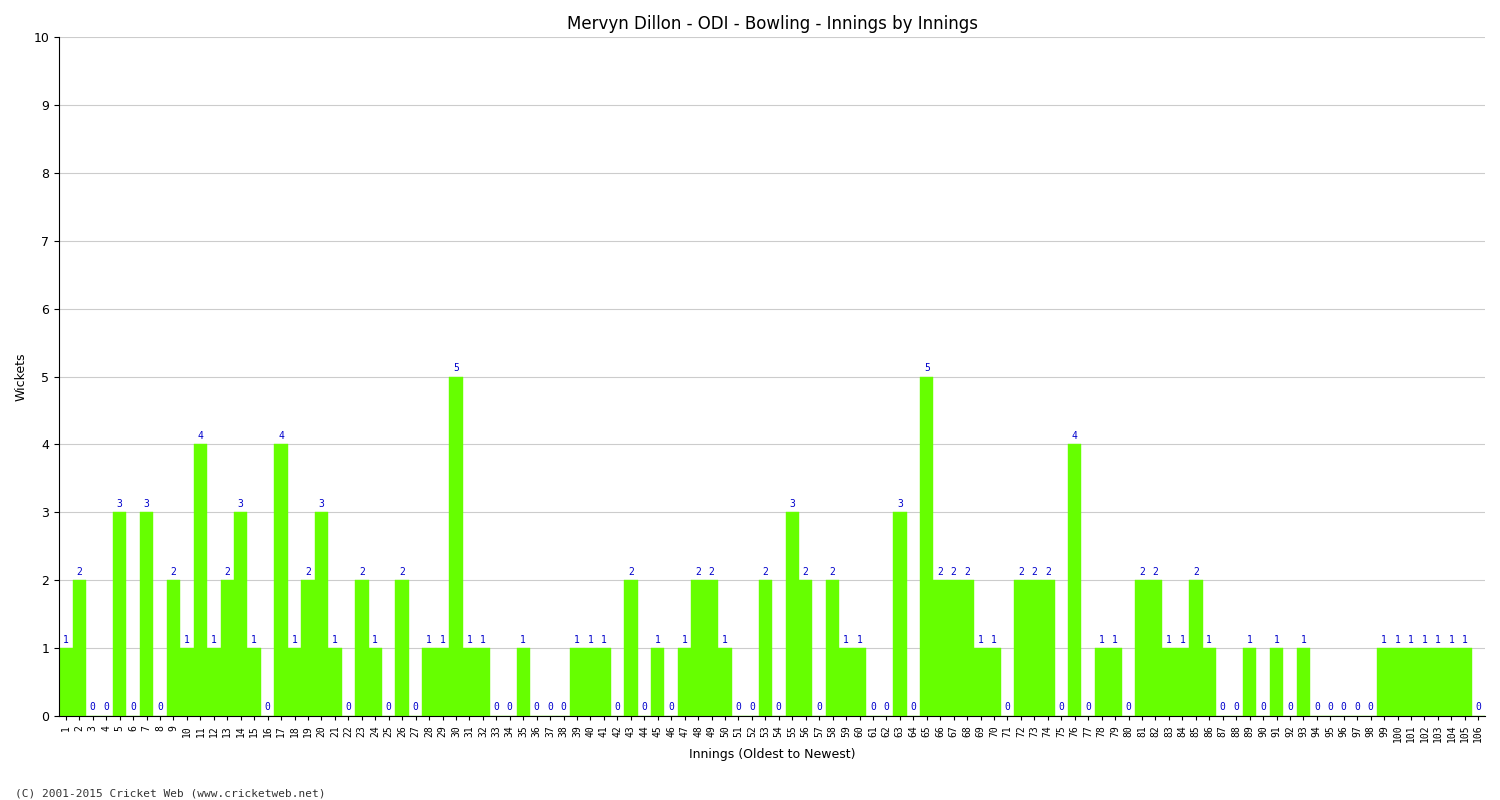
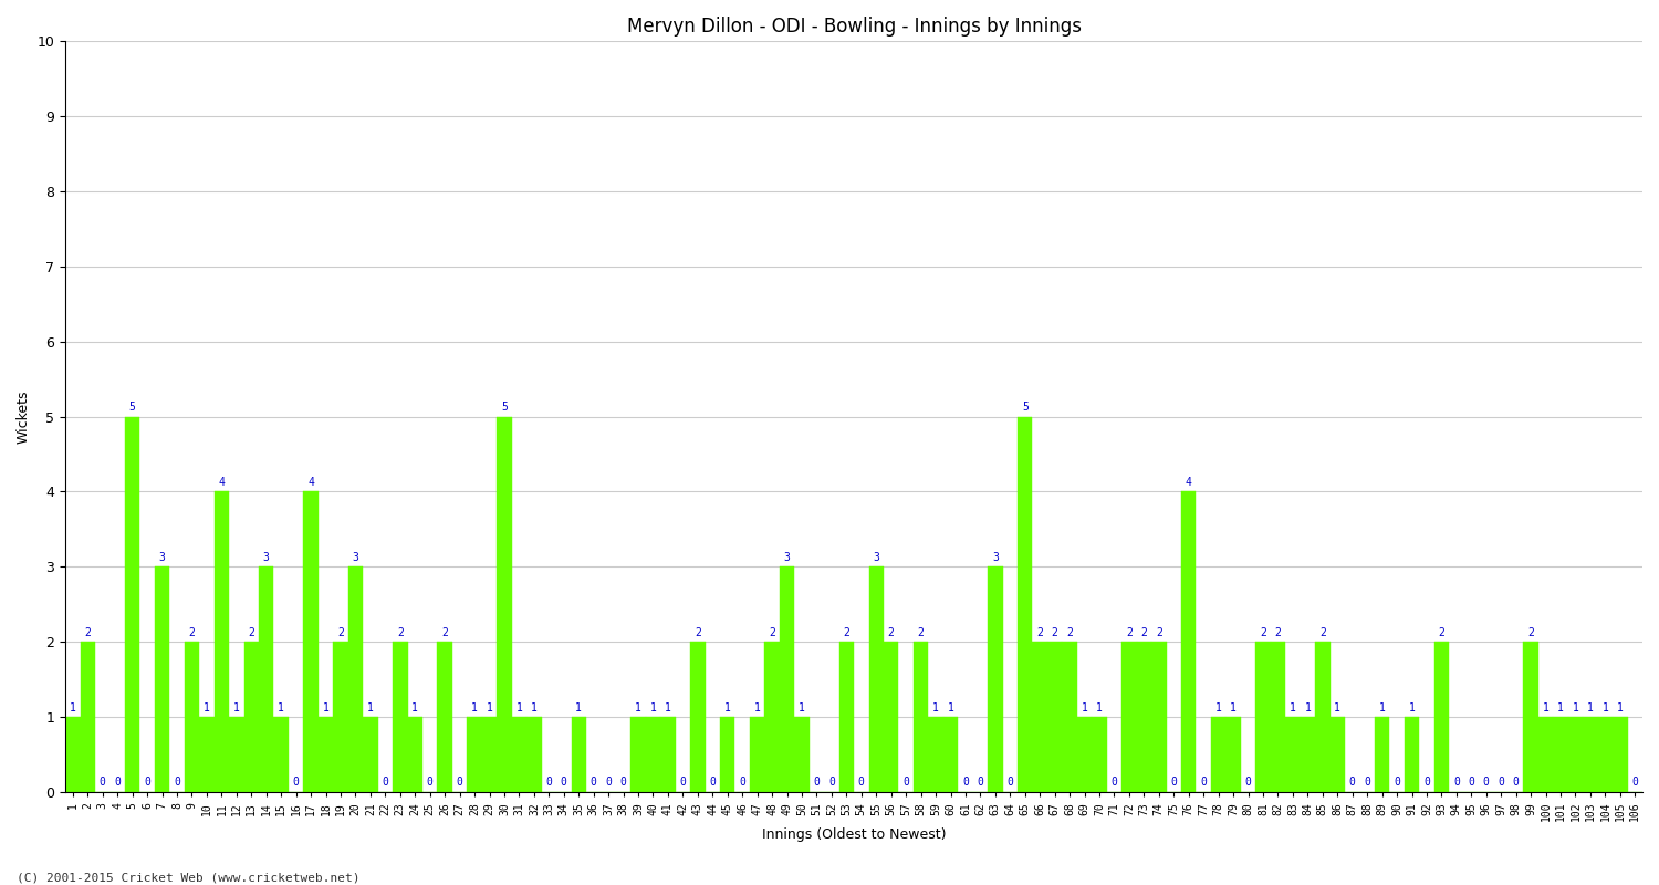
5: 3 -> 5
49: 2 -> 3
93: 1 -> 2
99: 1 -> 2
